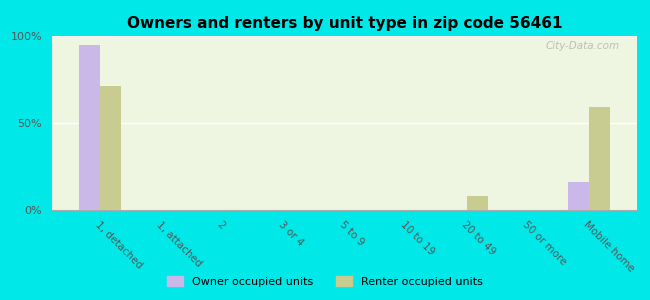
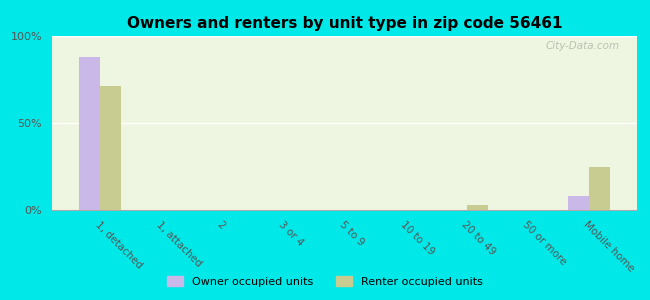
Owner occupied units/1, detached: 95% -> 88%
Renter occupied units/20 to 49: 8% -> 3%
Owner occupied units/Mobile home: 16% -> 8%
Renter occupied units/Mobile home: 59% -> 25%
